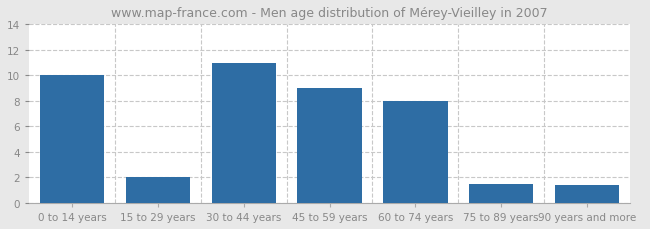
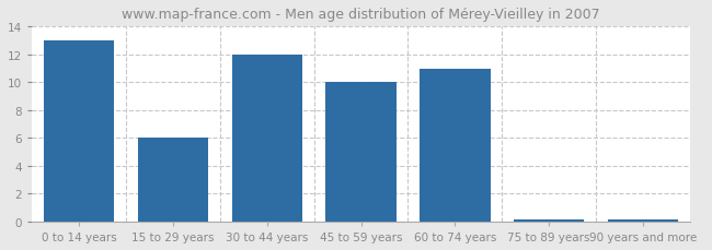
0 to 14 years: 10.0 -> 13.0
15 to 29 years: 2.0 -> 6.0
30 to 44 years: 11.0 -> 12.0
45 to 59 years: 9.0 -> 10.0
60 to 74 years: 8.0 -> 11.0
75 to 89 years: 1.5 -> 0.1
90 years and more: 1.4 -> 0.1
